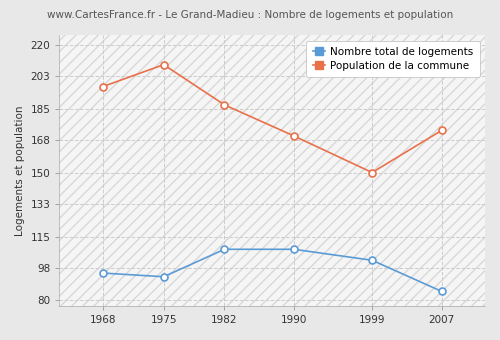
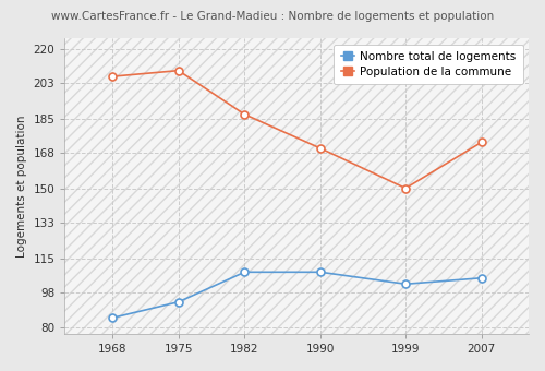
Nombre total de logements/1968: 95 -> 85
Population de la commune/1968: 197 -> 206
Nombre total de logements/2007: 85 -> 105
